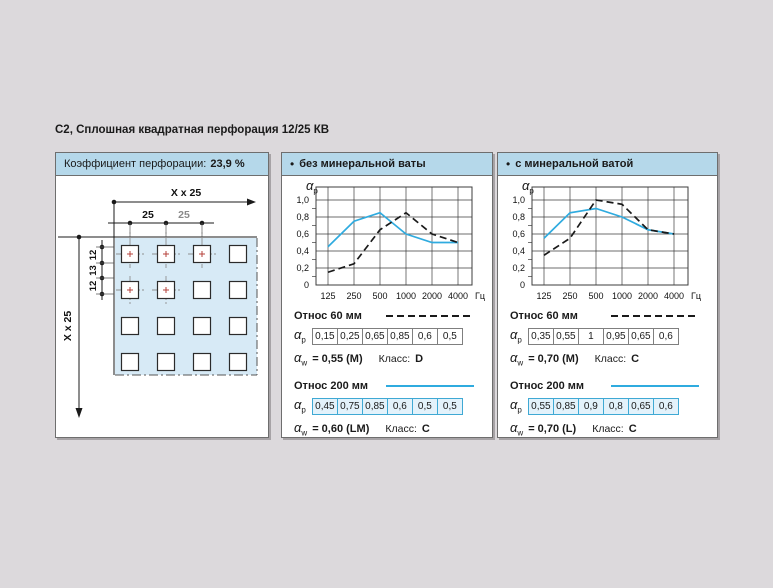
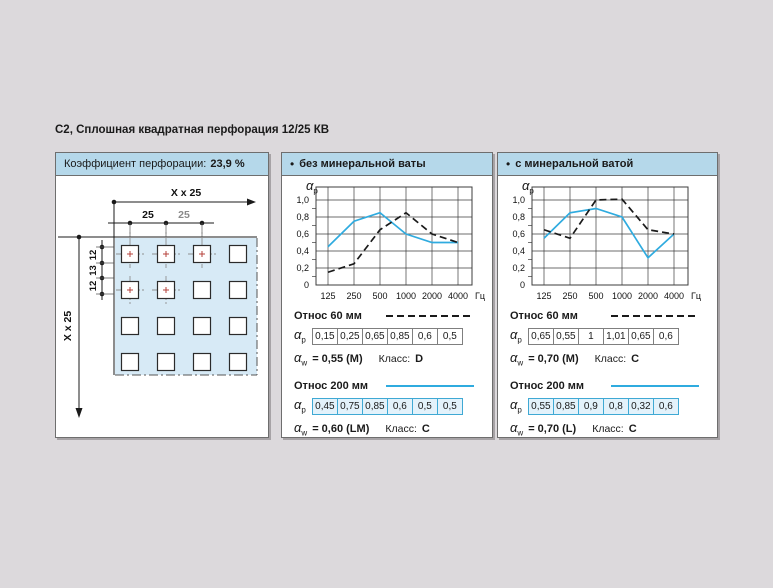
с минеральной ватой/Относ 60 мм/125: 0,35 -> 0,65
с минеральной ватой/Относ 60 мм/1000: 0,95 -> 1,01
с минеральной ватой/Относ 200 мм/2000: 0,65 -> 0,32
